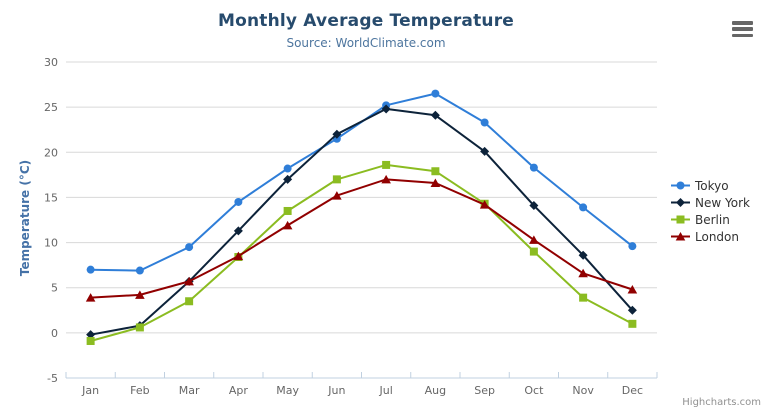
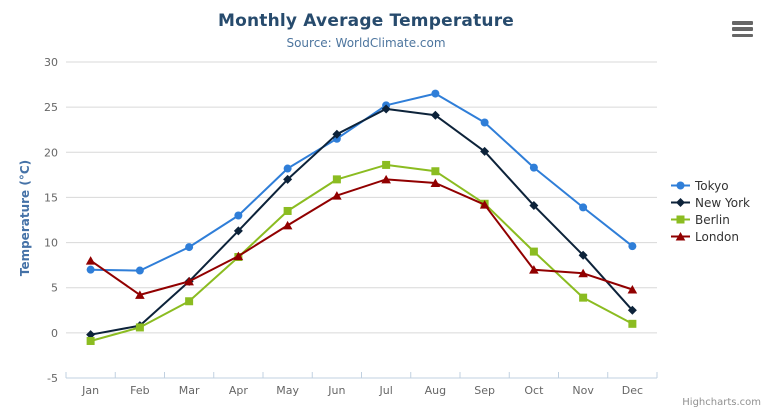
London/Jan: 4 -> 8
Tokyo/Apr: 14 -> 13
London/Oct: 10 -> 7
